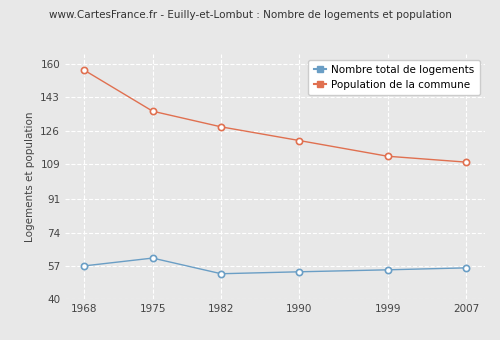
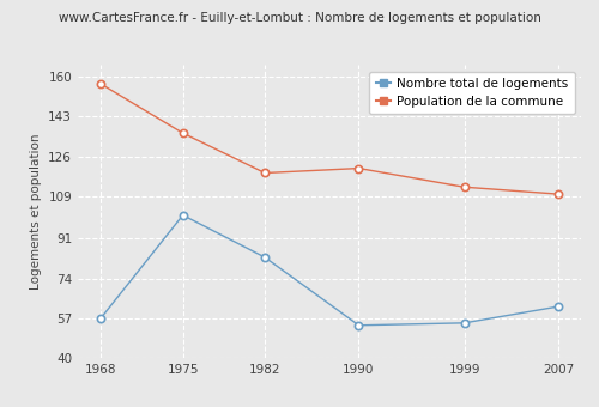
Nombre total de logements/1975: 61 -> 101
Nombre total de logements/1982: 53 -> 83
Population de la commune/1982: 128 -> 119
Nombre total de logements/2007: 56 -> 62
